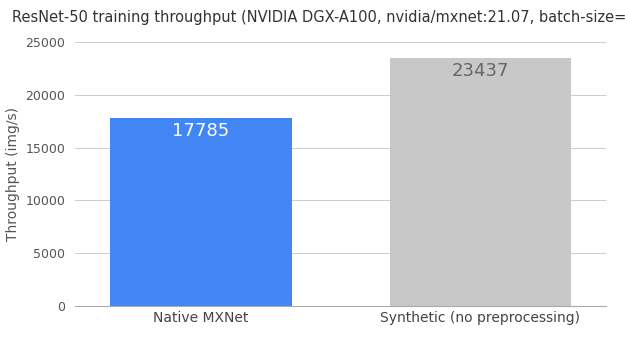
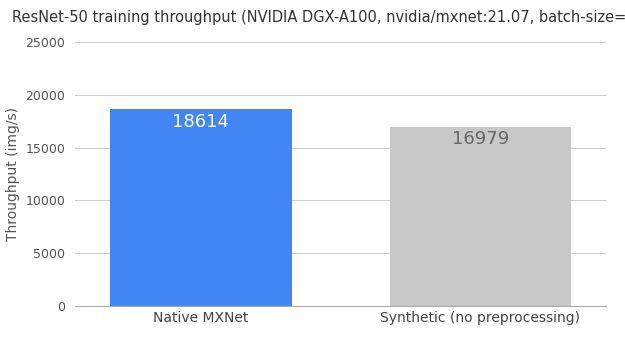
Native MXNet: 17785 -> 18614
Synthetic (no preprocessing): 23437 -> 16979
